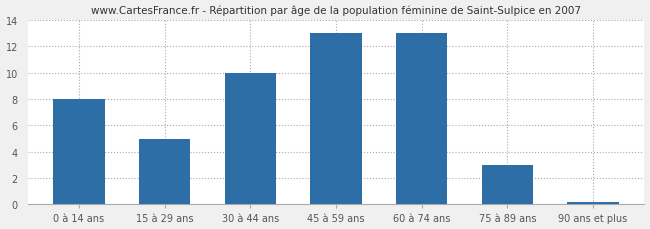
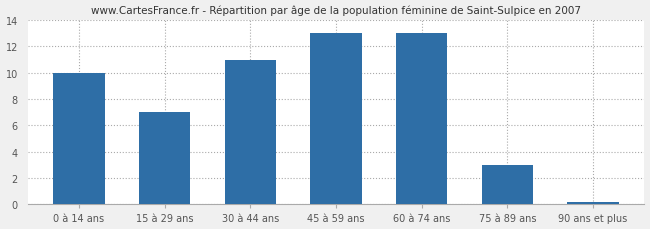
0 à 14 ans: 8.0 -> 10.0
15 à 29 ans: 5.0 -> 7.0
30 à 44 ans: 10.0 -> 11.0
